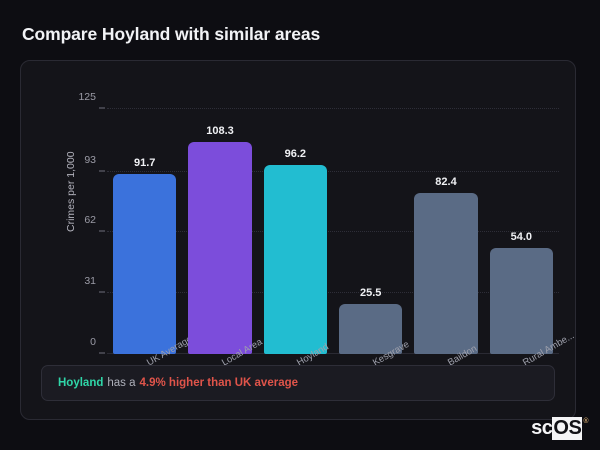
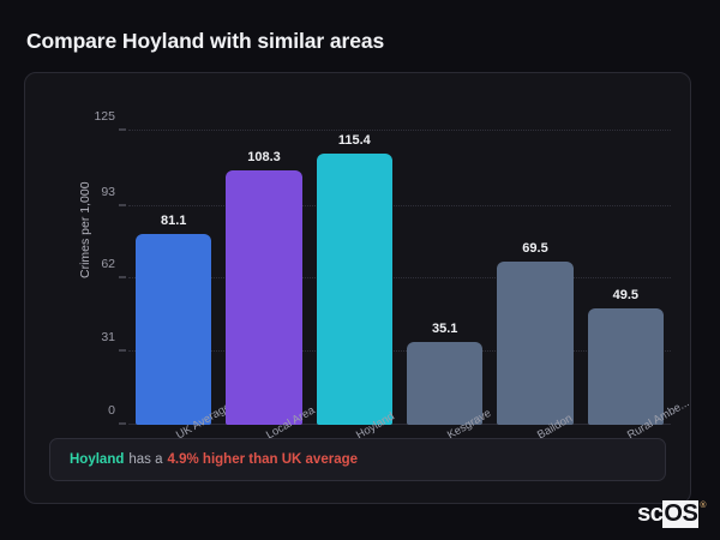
UK Average: 91.7 -> 81.1
Hoyland: 96.2 -> 115.4
Kesgrave: 25.5 -> 35.1
Baildon: 82.4 -> 69.5
Rural Ambe...: 54.0 -> 49.5
